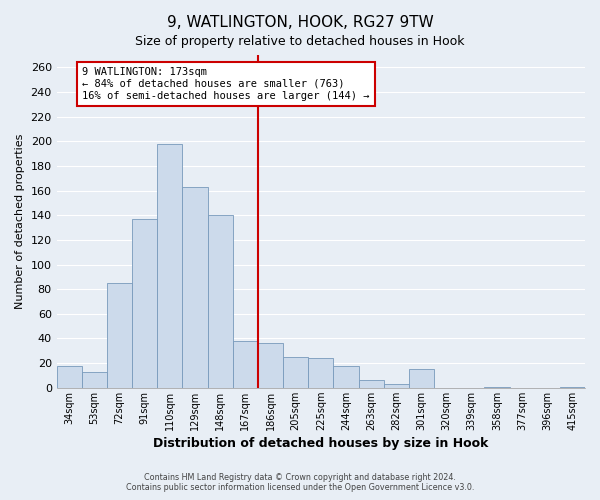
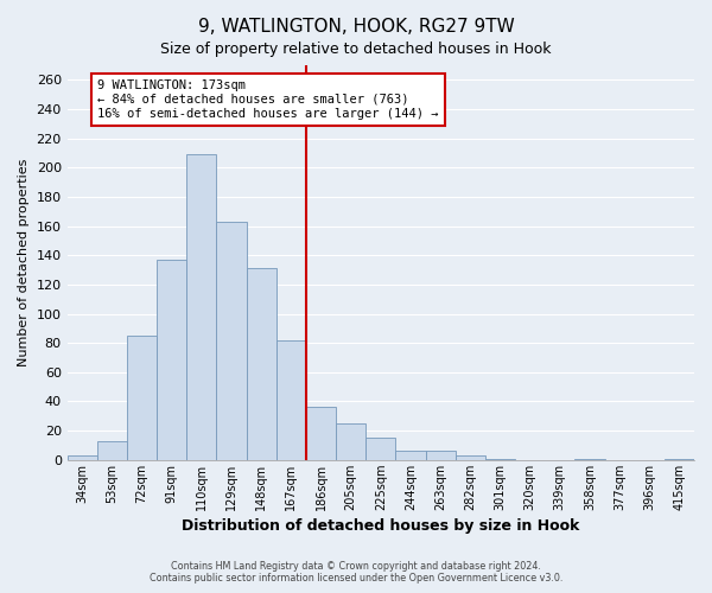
34sqm: 18 -> 3
110sqm: 198 -> 209
148sqm: 140 -> 131
167sqm: 38 -> 82
225sqm: 24 -> 15
244sqm: 18 -> 6
301sqm: 15 -> 1
